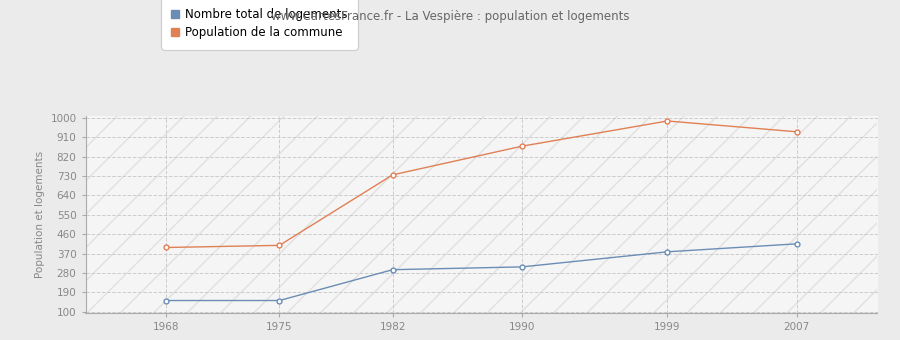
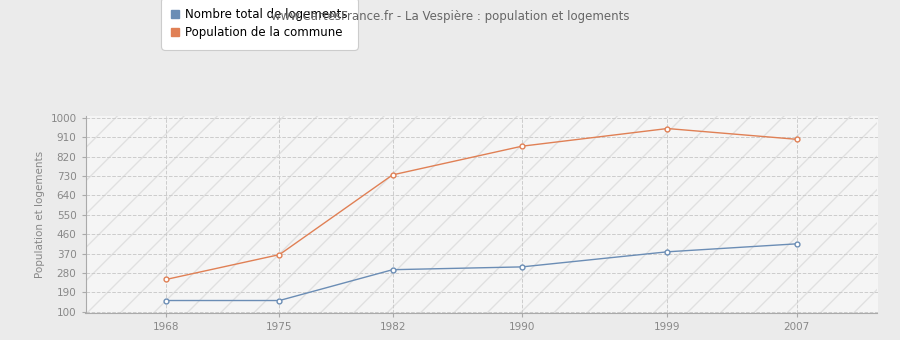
Population de la commune/1968: 398 -> 250
Population de la commune/1975: 408 -> 365
Population de la commune/1999: 985 -> 950
Population de la commune/2007: 935 -> 900
